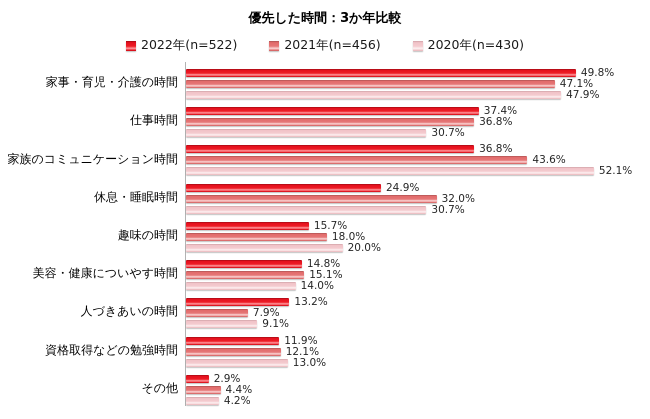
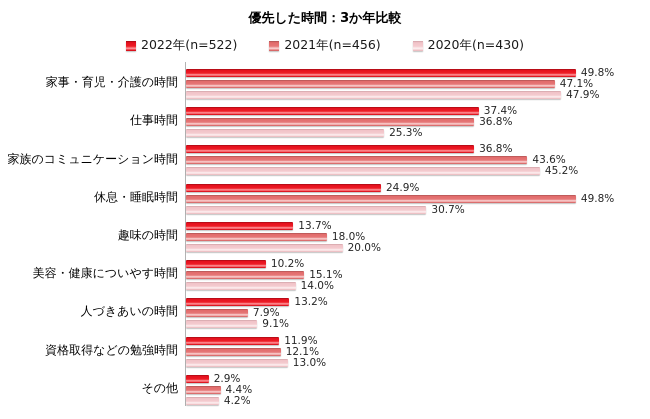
2020年(n=430)/仕事時間: 30.7% -> 25.3%
2020年(n=430)/家族のコミュニケーション時間: 52.1% -> 45.2%
2021年(n=456)/休息・睡眠時間: 32.0% -> 49.8%
2022年(n=522)/趣味の時間: 15.7% -> 13.7%
2022年(n=522)/美容・健康についやす時間: 14.8% -> 10.2%
